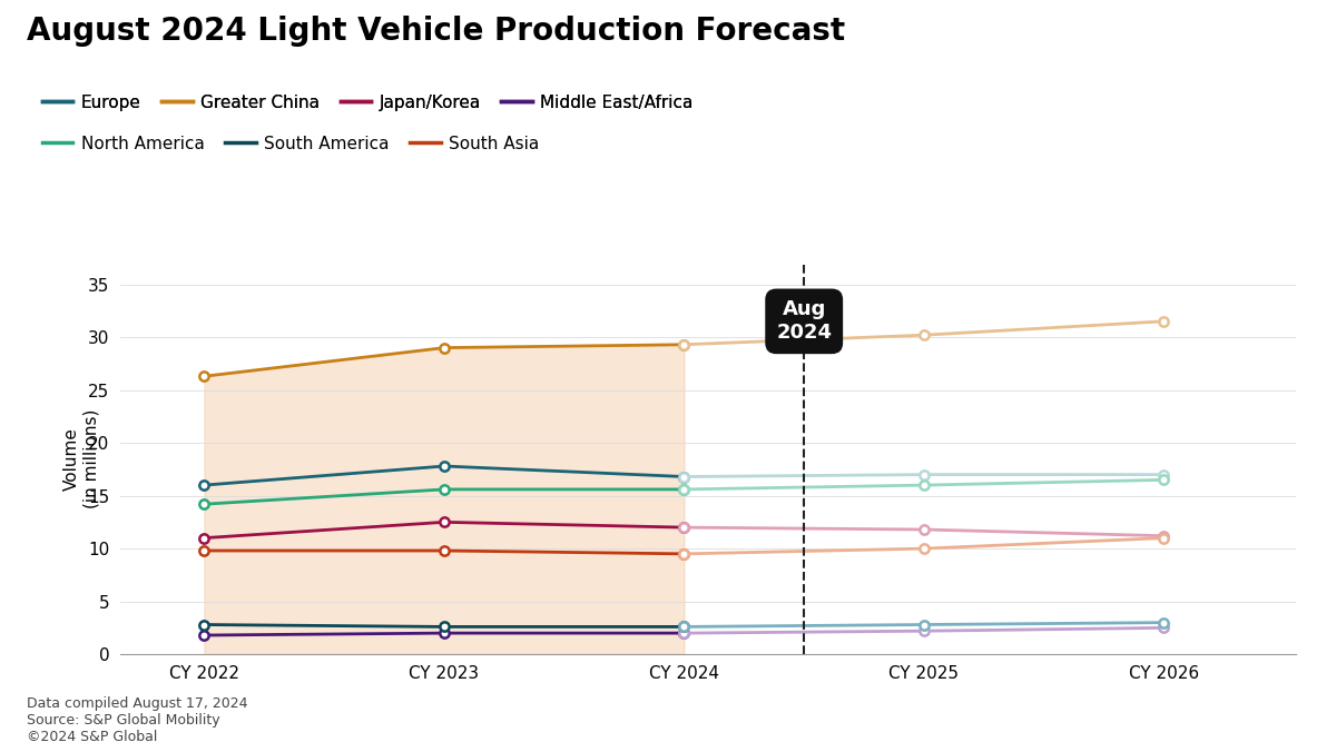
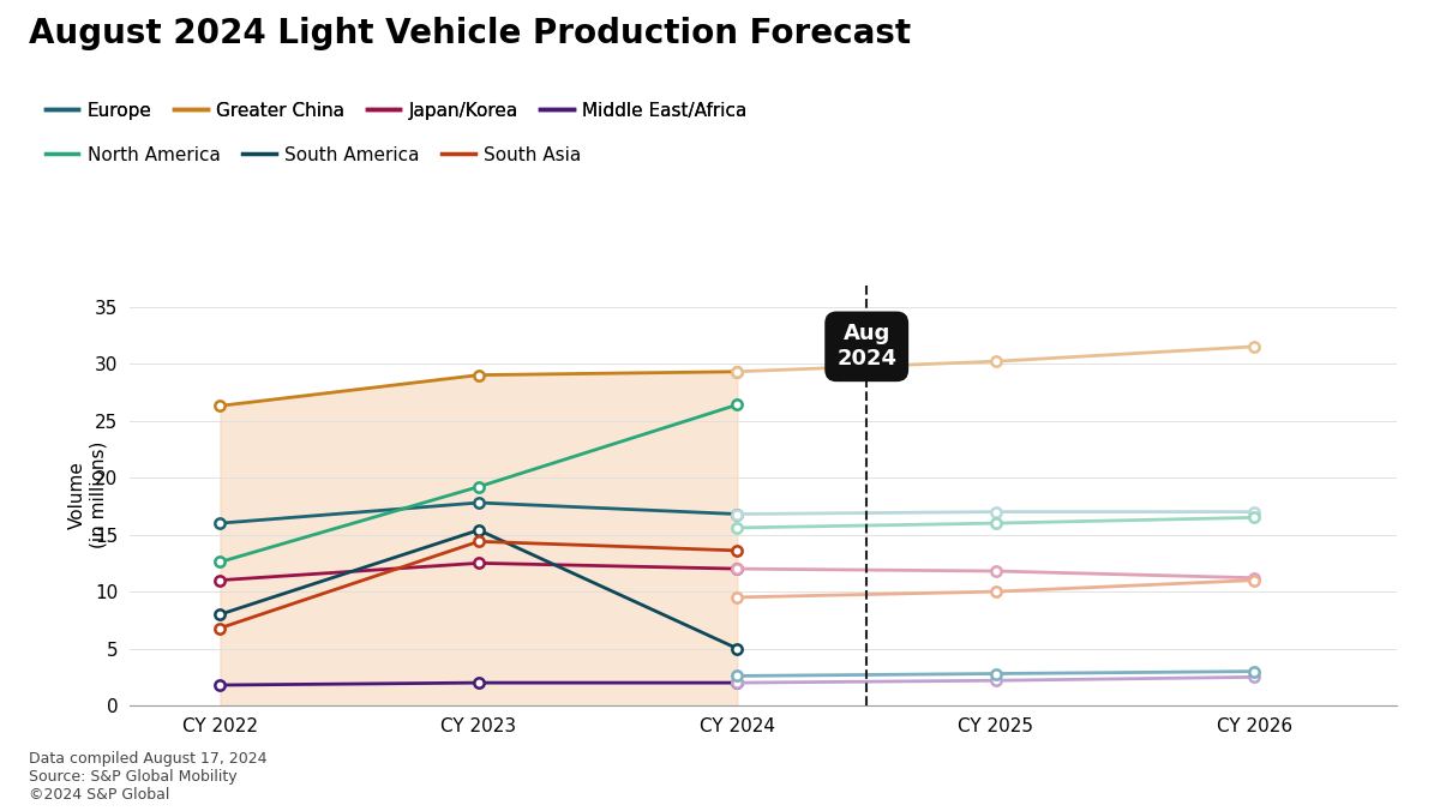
North America/CY 2022: 14.2 -> 12.6
South America/CY 2022: 2.8 -> 8.0
South Asia/CY 2022: 9.8 -> 6.8
North America/CY 2023: 15.6 -> 19.2
South America/CY 2023: 2.6 -> 15.4
South Asia/CY 2023: 9.8 -> 14.4
North America/CY 2024: 15.6 -> 26.4
South America/CY 2024: 2.6 -> 5.0
South Asia/CY 2024: 9.5 -> 13.6
